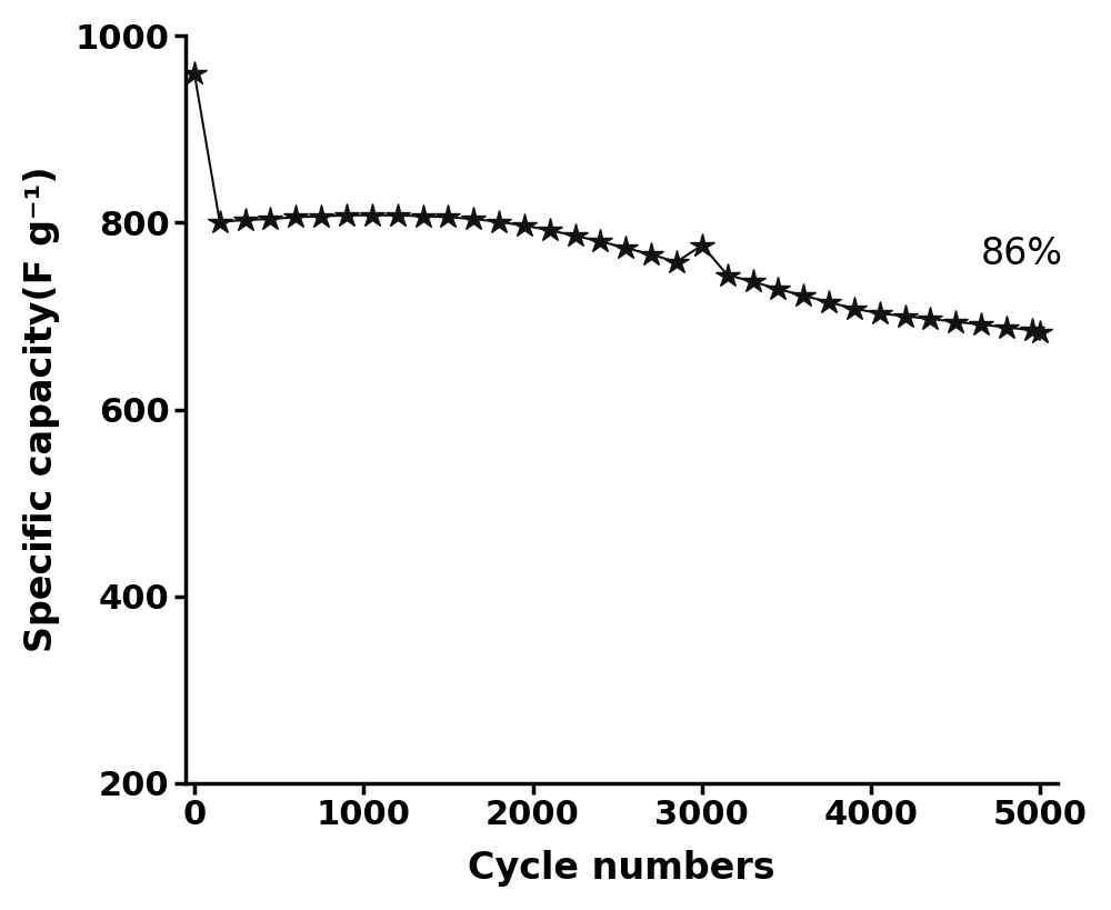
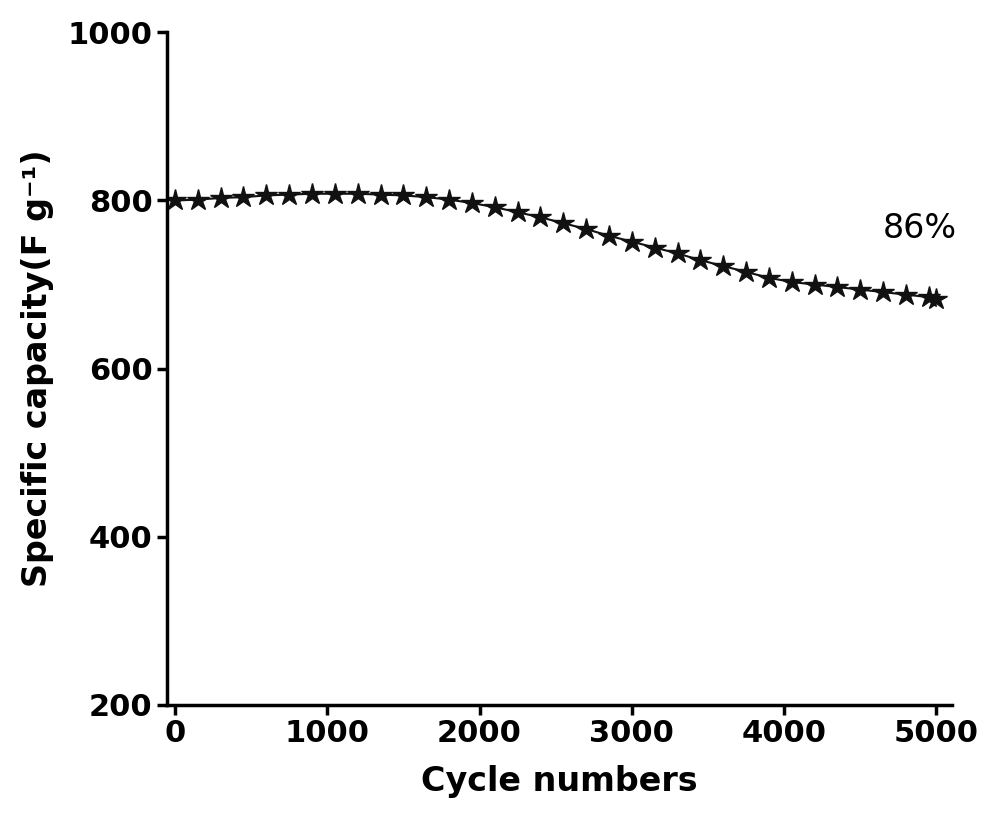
0: 960 -> 800
3000: 776 -> 751
